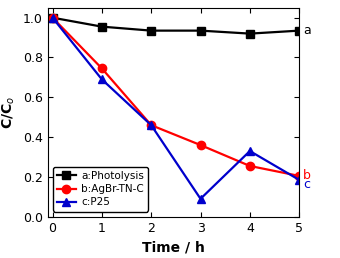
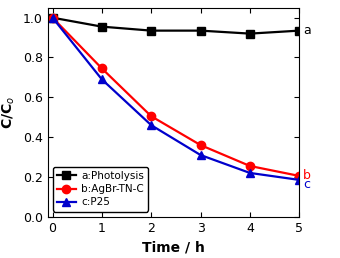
b:AgBr-TN-C/2: 0.46 -> 0.51
c:P25/3: 0.09 -> 0.31
c:P25/4: 0.33 -> 0.22
